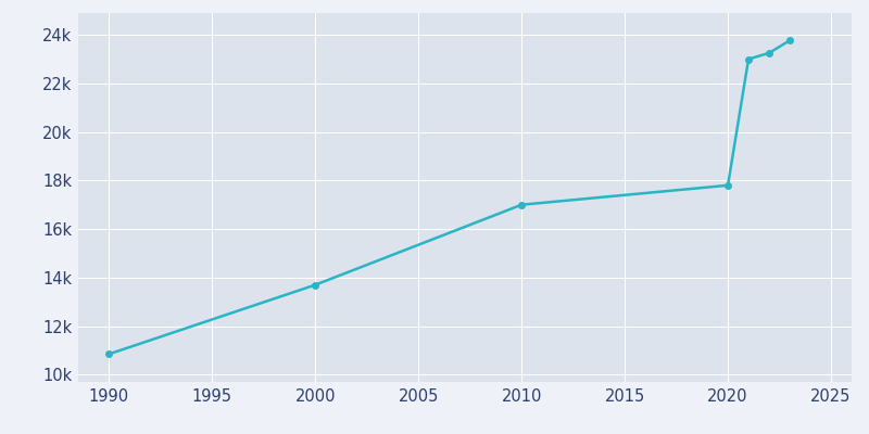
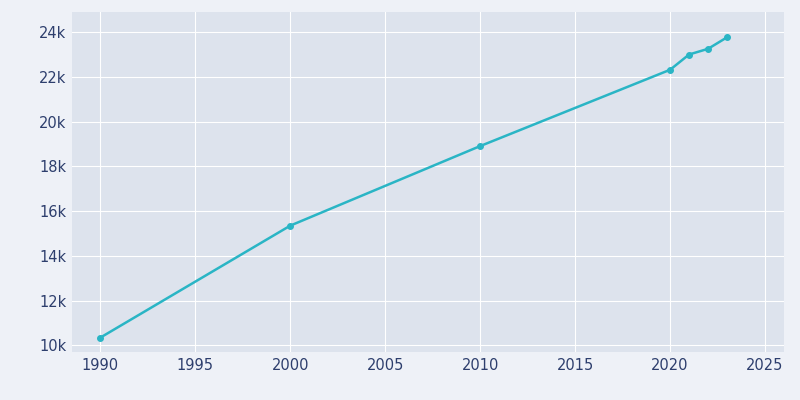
1990: 10.85k -> 10.35k
2000: 13.70k -> 15.35k
2010: 17.00k -> 18.91k
2020: 17.80k -> 22.32k
